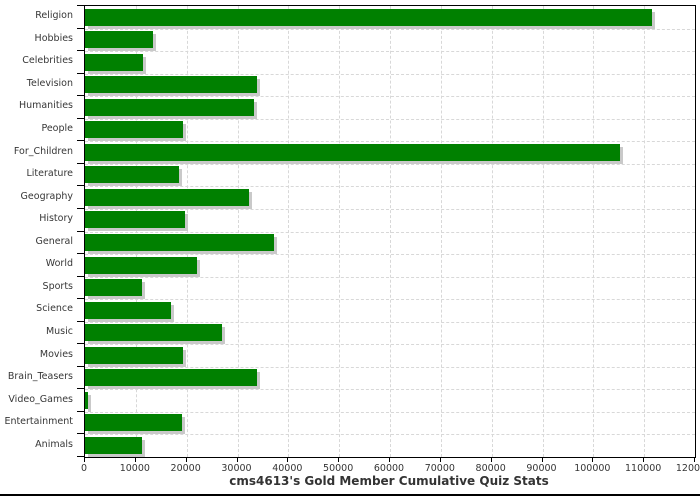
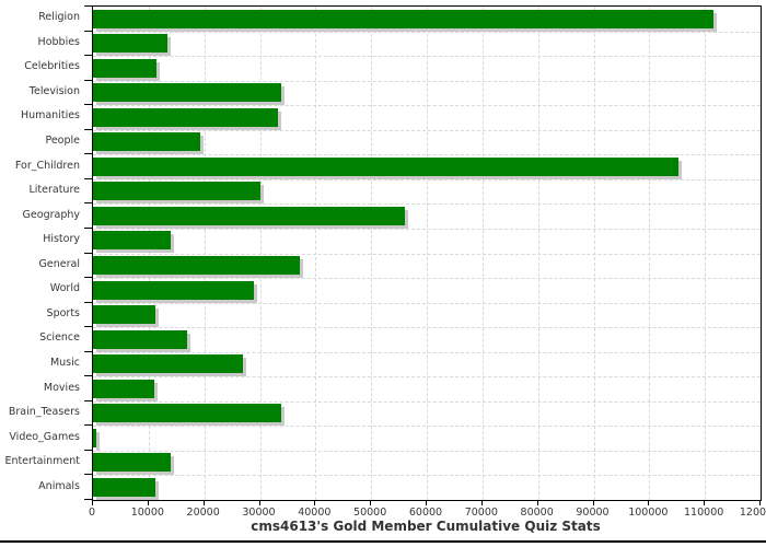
Literature: 18000 -> 30000
Geography: 32000 -> 56000
History: 20000 -> 14000
World: 22000 -> 29000
Movies: 19000 -> 11000
Entertainment: 19000 -> 14000
